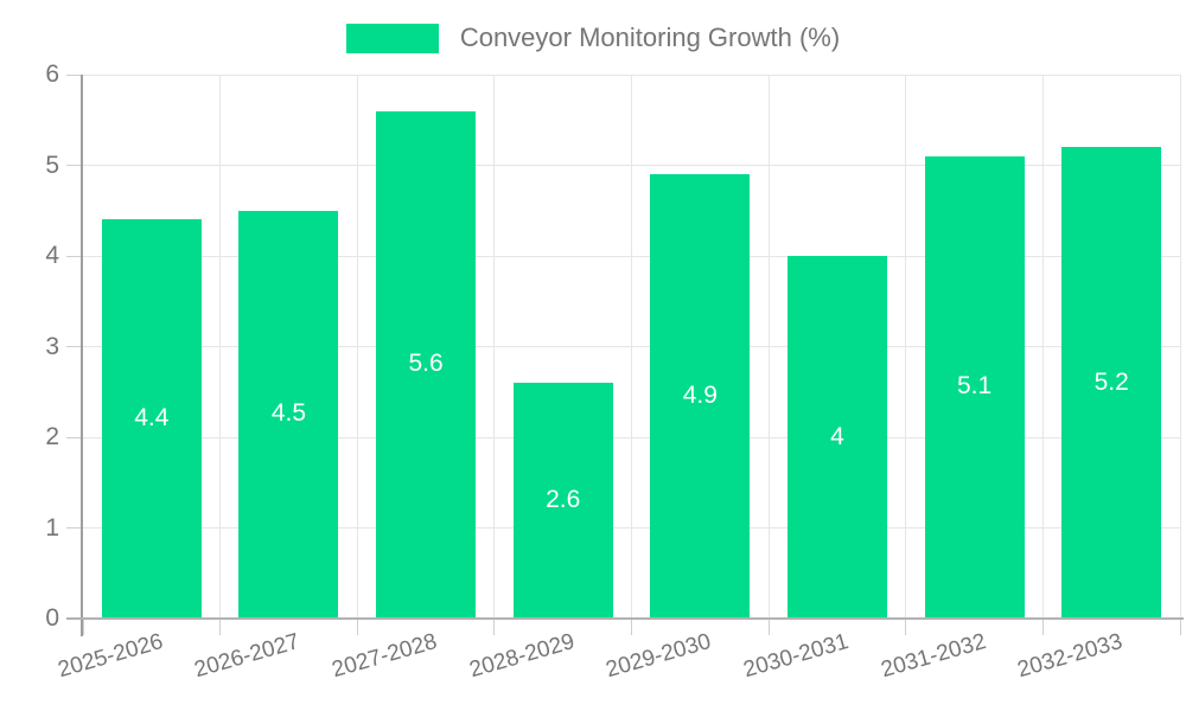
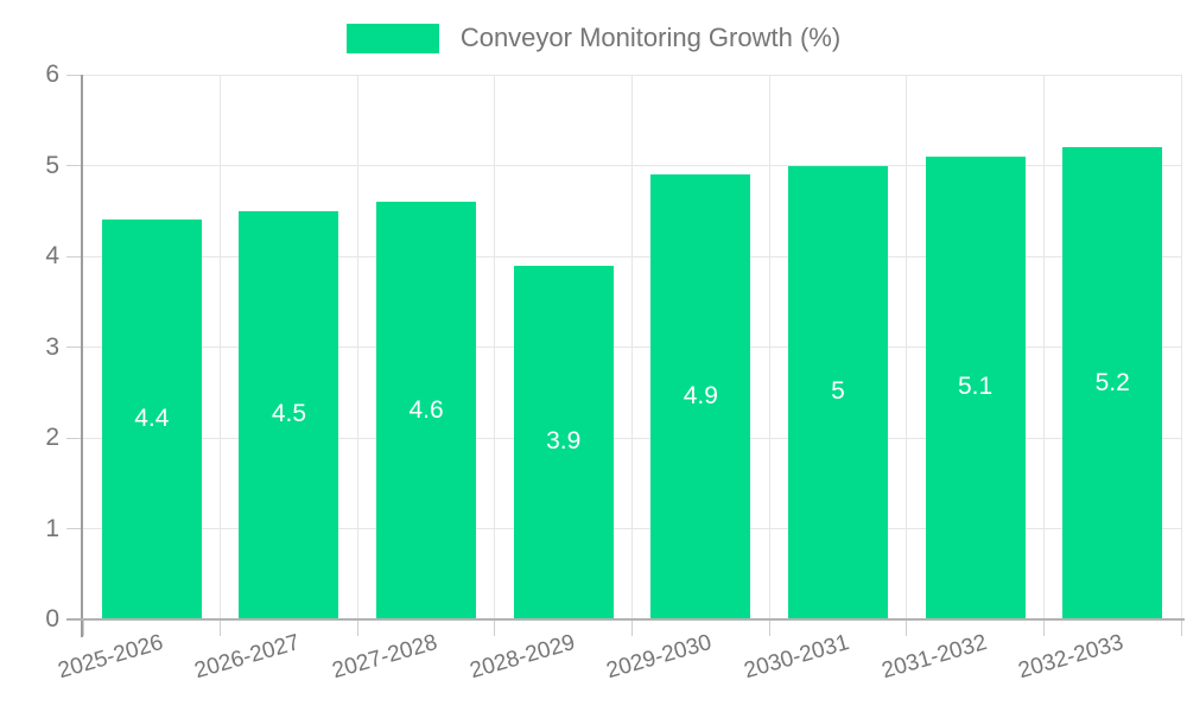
2027-2028: 5.6 -> 4.6
2028-2029: 2.6 -> 3.9
2030-2031: 4 -> 5
